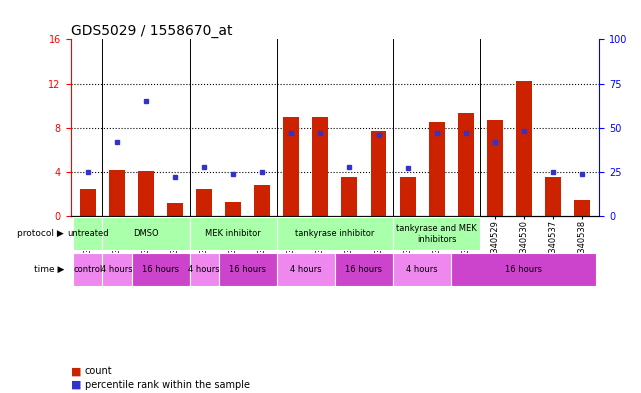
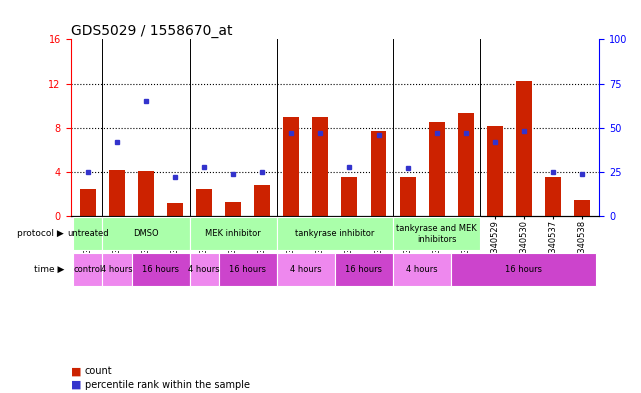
GSM1340529: 8.7 -> 8.2
